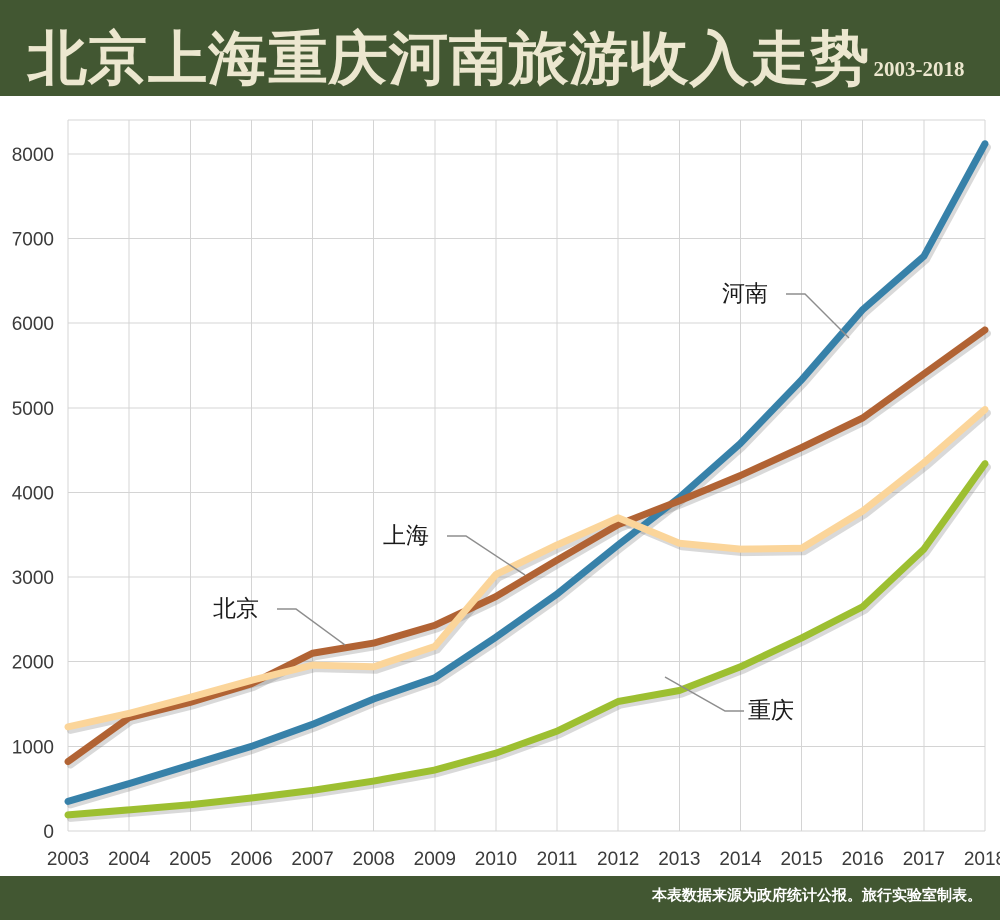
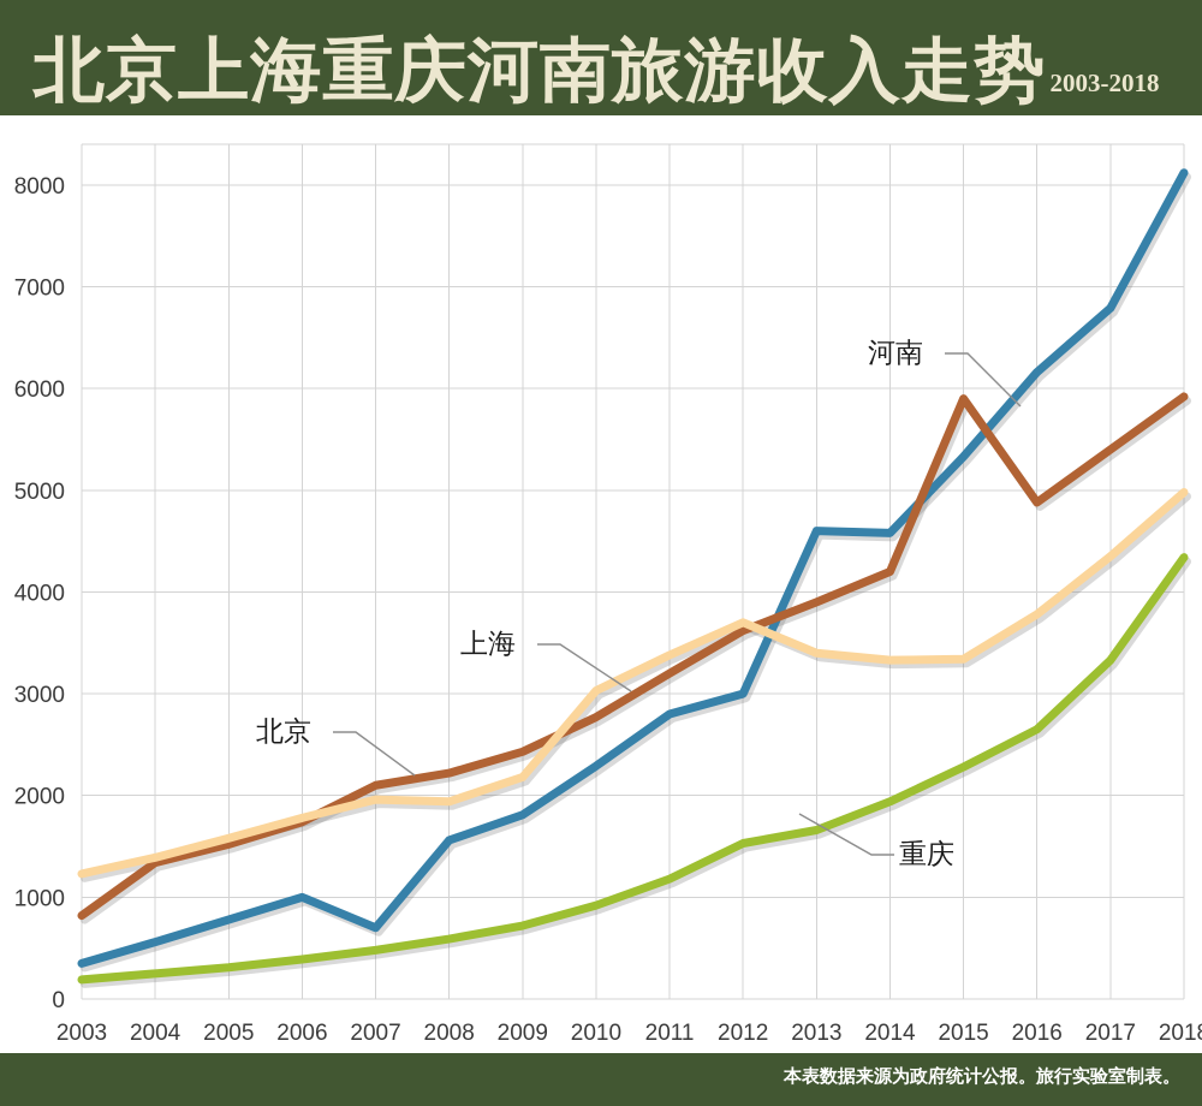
河南/2007: 1300 -> 700
河南/2012: 3400 -> 3000
河南/2013: 3900 -> 4600
北京/2015: 4500 -> 5900
